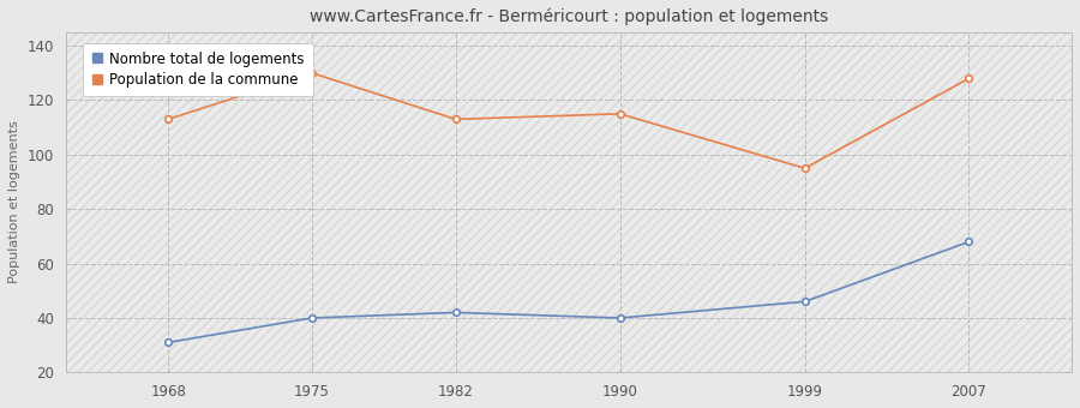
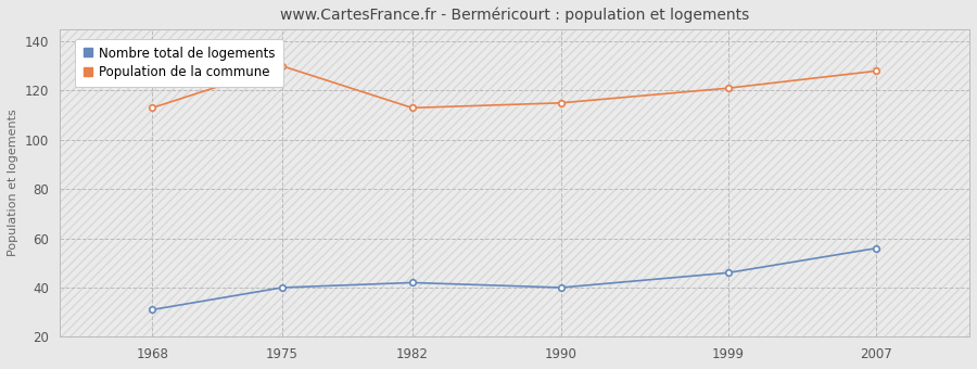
Population de la commune/1999: 95 -> 121
Nombre total de logements/2007: 68 -> 56
